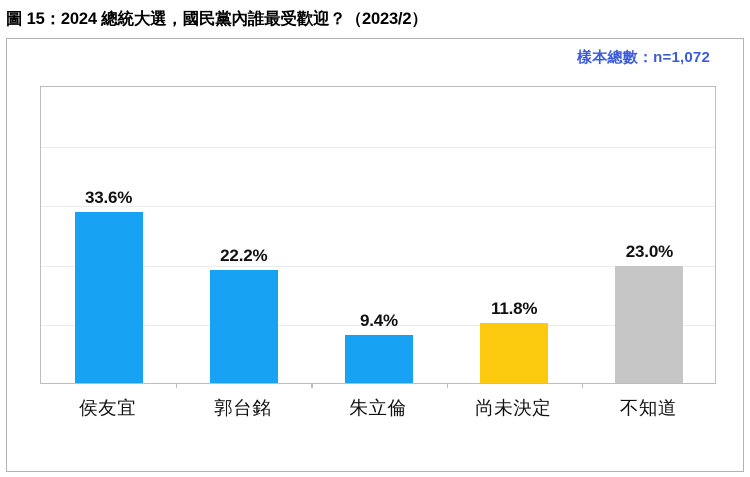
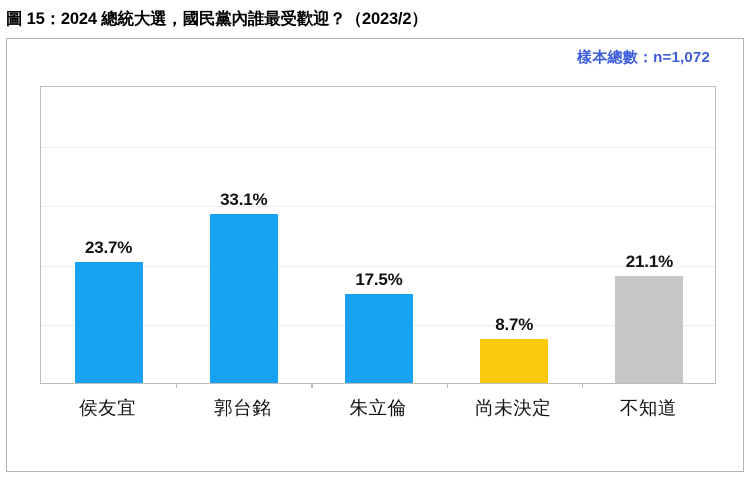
侯友宜: 33.6% -> 23.7%
郭台銘: 22.2% -> 33.1%
朱立倫: 9.4% -> 17.5%
尚未決定: 11.8% -> 8.7%
不知道: 23.0% -> 21.1%
